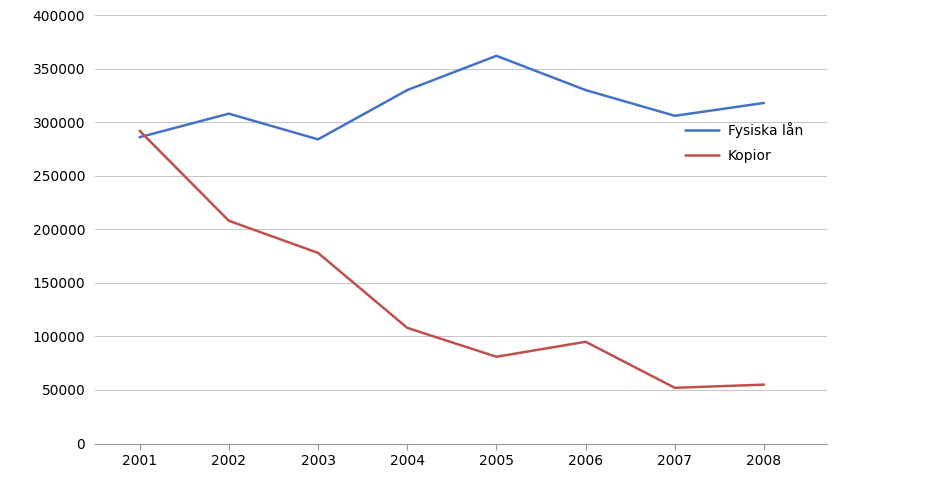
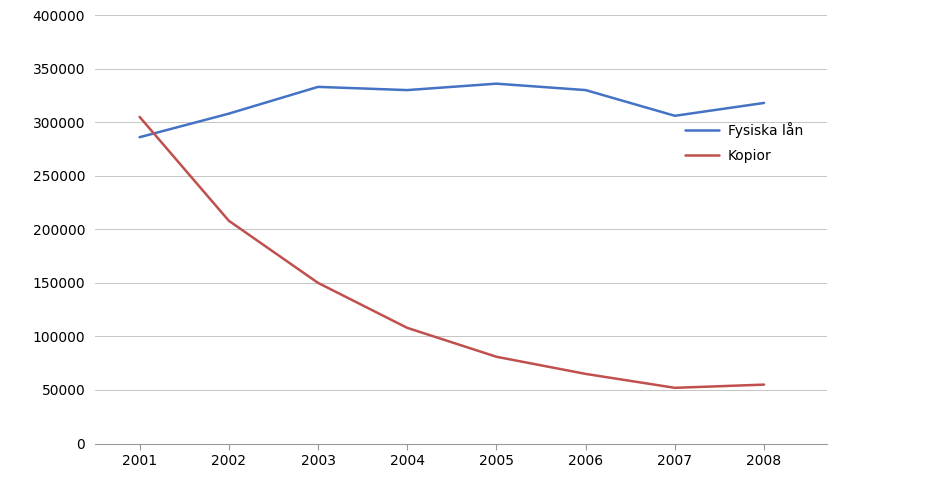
Kopior/2001: 292000 -> 305000
Fysiska lån/2003: 284000 -> 333000
Kopior/2003: 178000 -> 150000
Fysiska lån/2005: 362000 -> 336000
Kopior/2006: 95000 -> 65000
